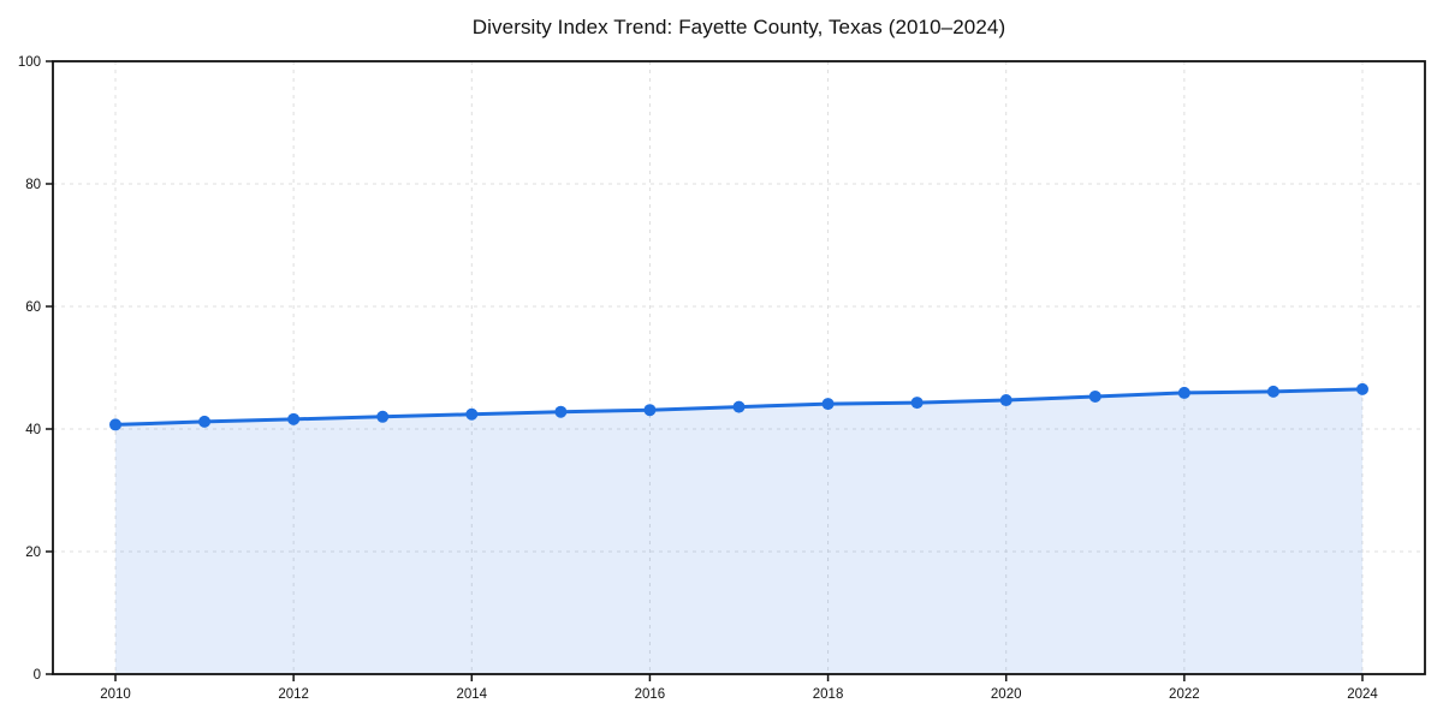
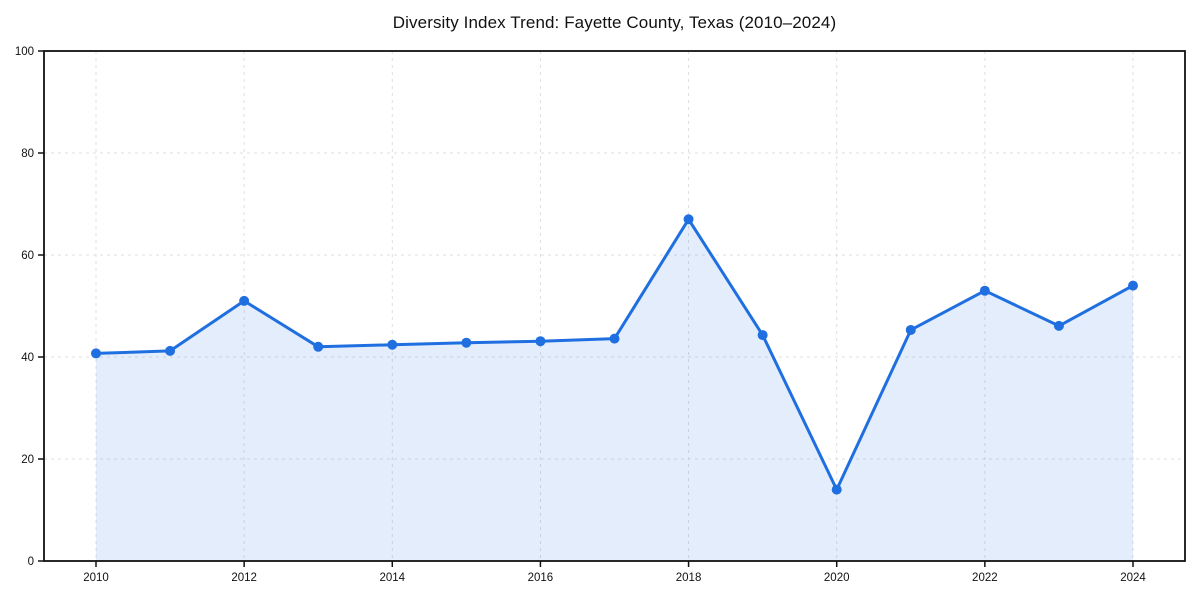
2012: 42 -> 51
2018: 44 -> 67
2020: 45 -> 14
2022: 46 -> 53
2024: 46 -> 54
